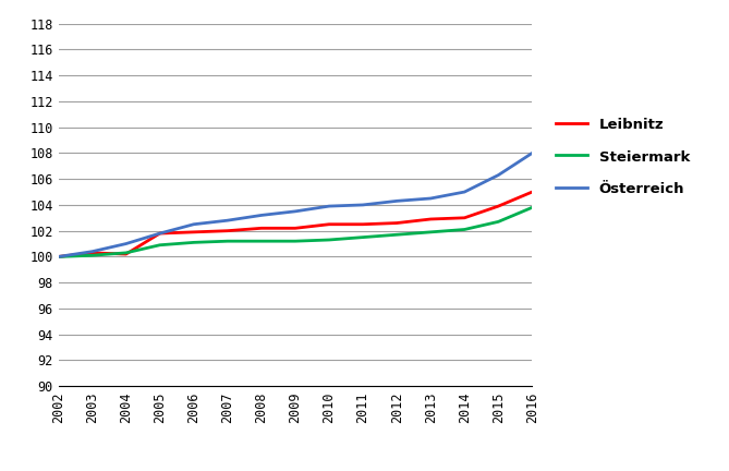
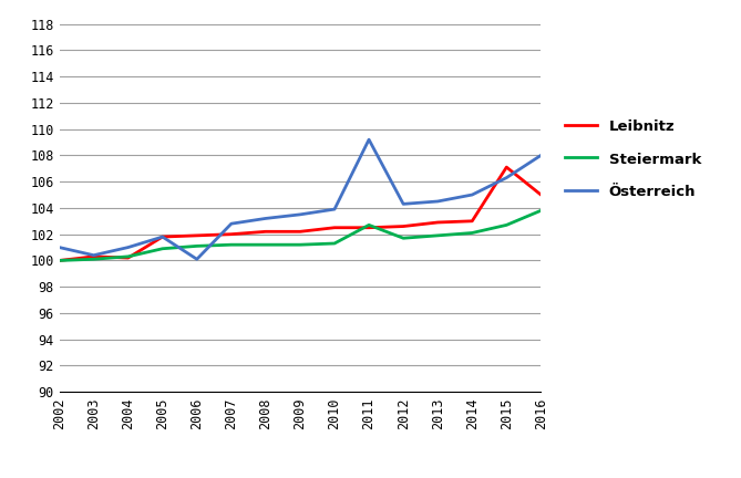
Österreich/2002: 100.0 -> 101.0
Österreich/2006: 102.5 -> 100.1
Steiermark/2011: 101.5 -> 102.7
Österreich/2011: 104.0 -> 109.2
Leibnitz/2015: 103.9 -> 107.1
